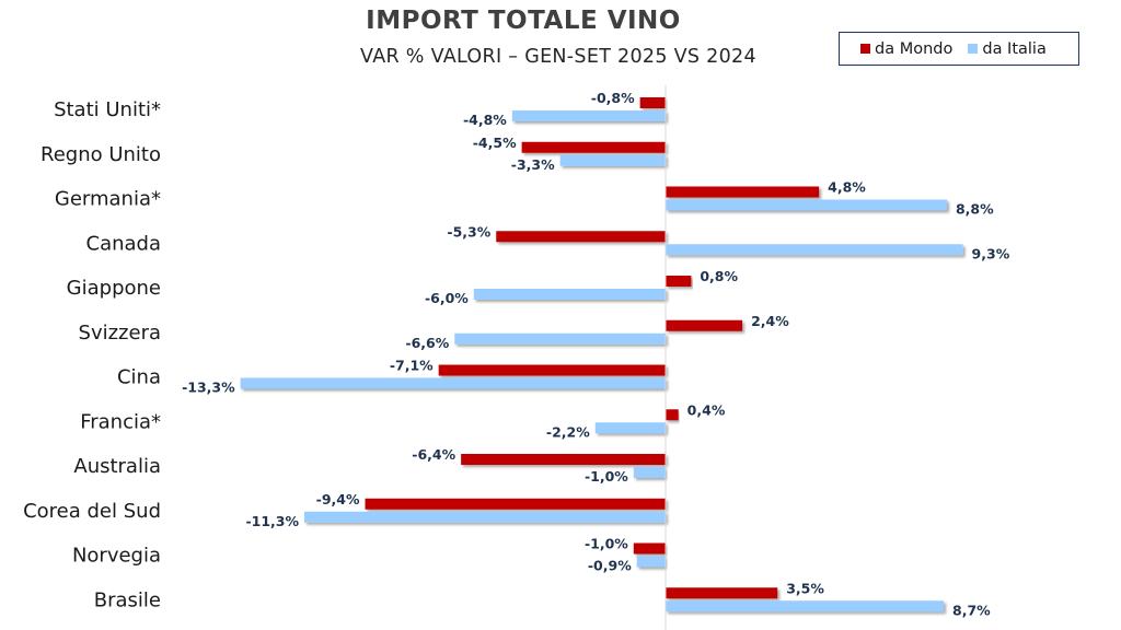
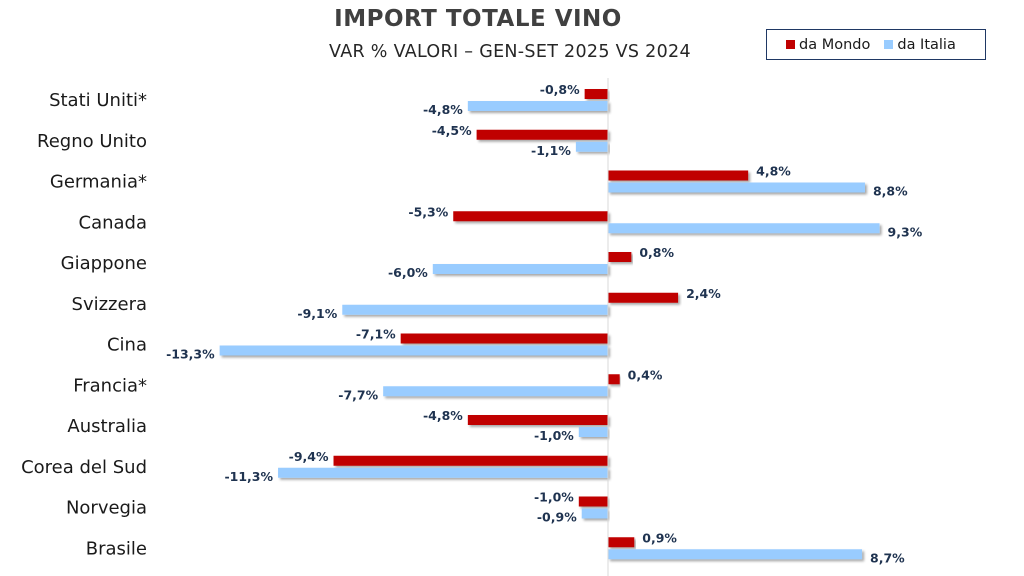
da Italia/Regno Unito: -3,3% -> -1,1%
da Italia/Svizzera: -6,6% -> -9,1%
da Italia/Francia*: -2,2% -> -7,7%
da Mondo/Australia: -6,4% -> -4,8%
da Mondo/Brasile: 3,5% -> 0,9%
